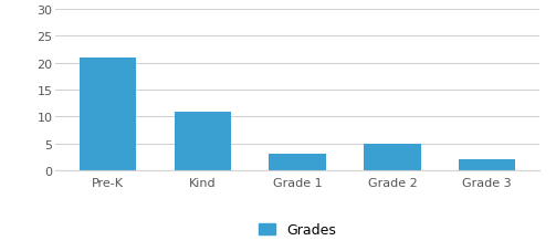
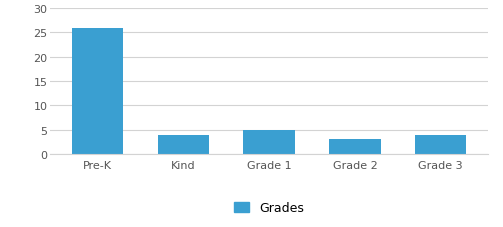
Pre-K: 21 -> 26
Kind: 11 -> 4
Grade 1: 3 -> 5
Grade 2: 5 -> 3
Grade 3: 2 -> 4
